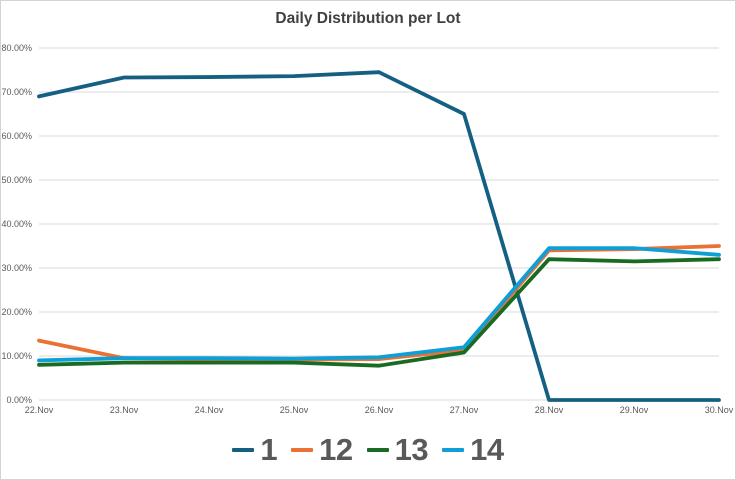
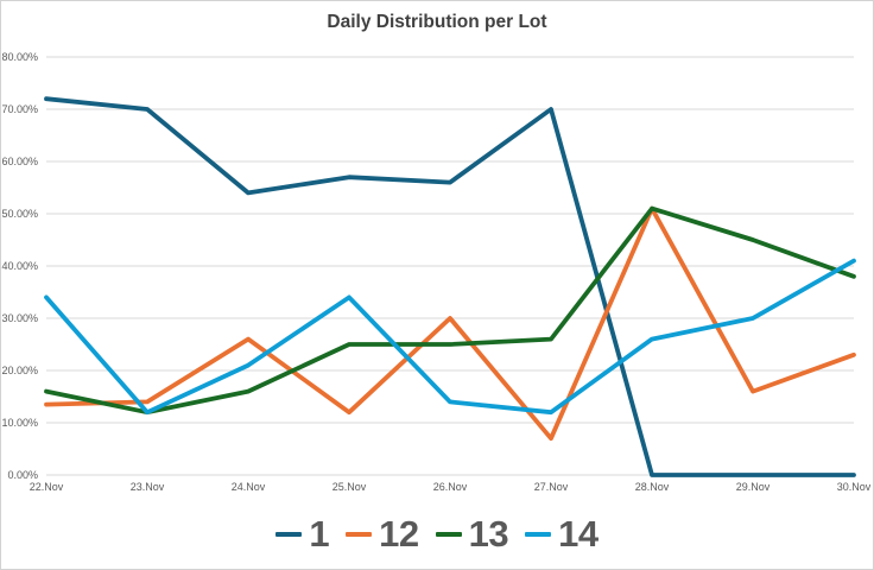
1/22.Nov: 69% -> 72%
13/22.Nov: 8% -> 16%
14/22.Nov: 9% -> 34%
1/23.Nov: 73% -> 70%
12/23.Nov: 10% -> 14%
13/23.Nov: 8% -> 12%
14/23.Nov: 10% -> 12%
1/24.Nov: 73% -> 54%
12/24.Nov: 9% -> 26%
13/24.Nov: 8% -> 16%
14/24.Nov: 10% -> 21%
1/25.Nov: 74% -> 57%
12/25.Nov: 9% -> 12%
13/25.Nov: 8% -> 25%
14/25.Nov: 9% -> 34%
1/26.Nov: 74% -> 56%
12/26.Nov: 9% -> 30%
13/26.Nov: 8% -> 25%
14/26.Nov: 10% -> 14%
1/27.Nov: 65% -> 70%
12/27.Nov: 11% -> 7%
13/27.Nov: 11% -> 26%
12/28.Nov: 34% -> 51%
13/28.Nov: 32% -> 51%
14/28.Nov: 34% -> 26%
12/29.Nov: 34% -> 16%
13/29.Nov: 32% -> 45%
14/29.Nov: 34% -> 30%
12/30.Nov: 35% -> 23%
13/30.Nov: 32% -> 38%
14/30.Nov: 33% -> 41%
